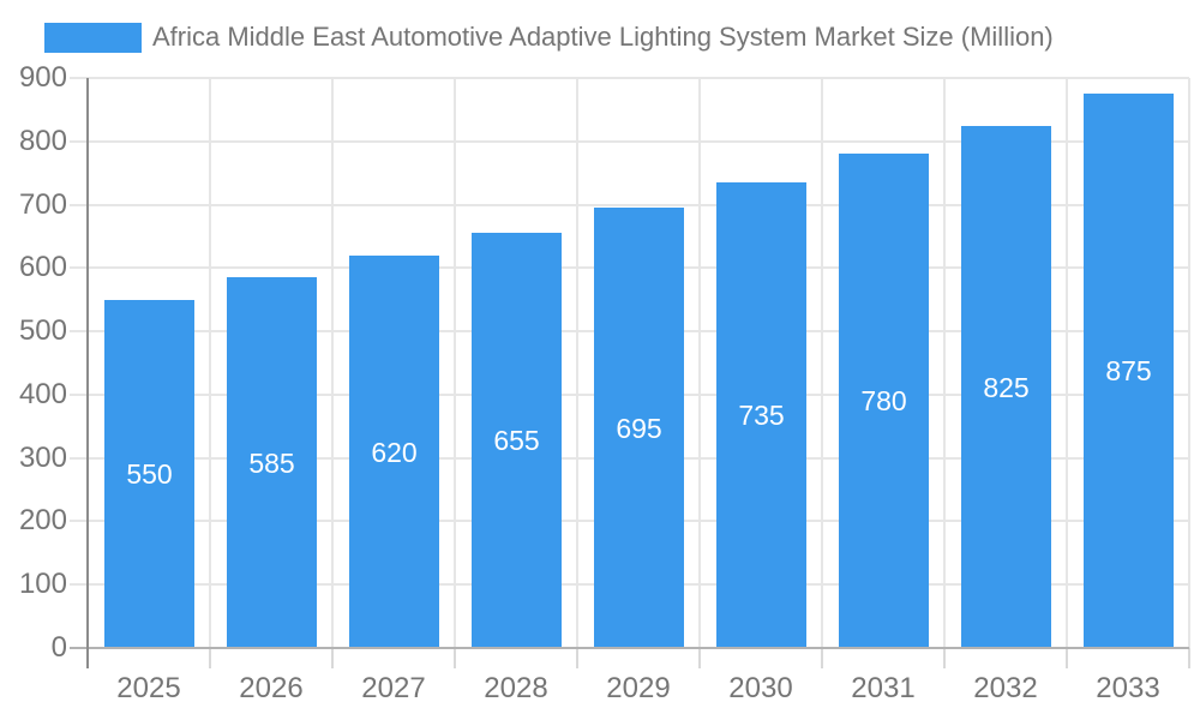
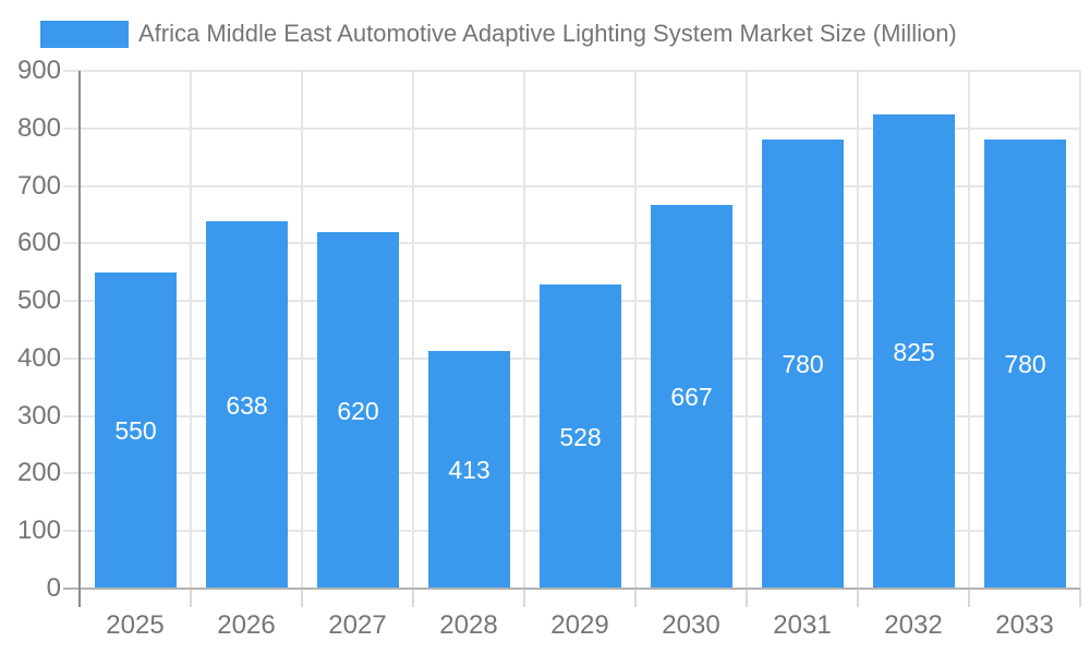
2026: 585 -> 638
2028: 655 -> 413
2029: 695 -> 528
2030: 735 -> 667
2033: 875 -> 780
